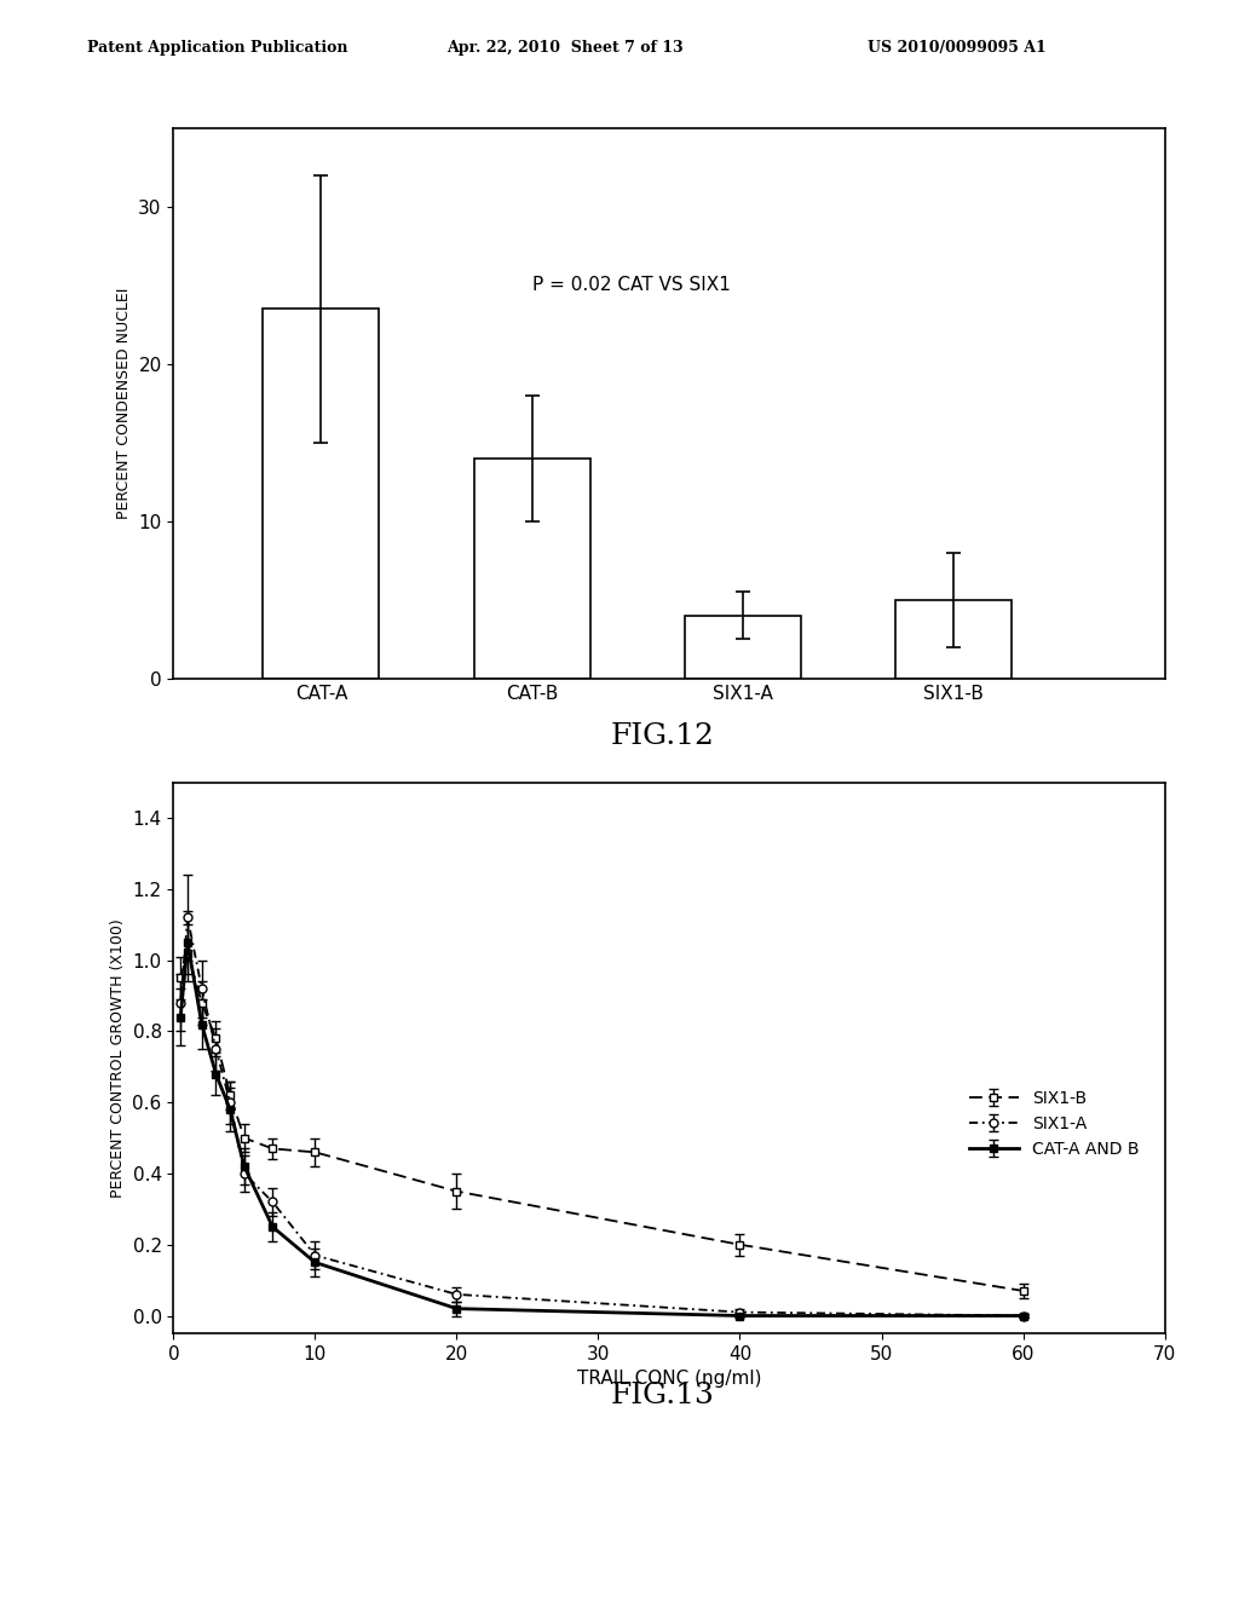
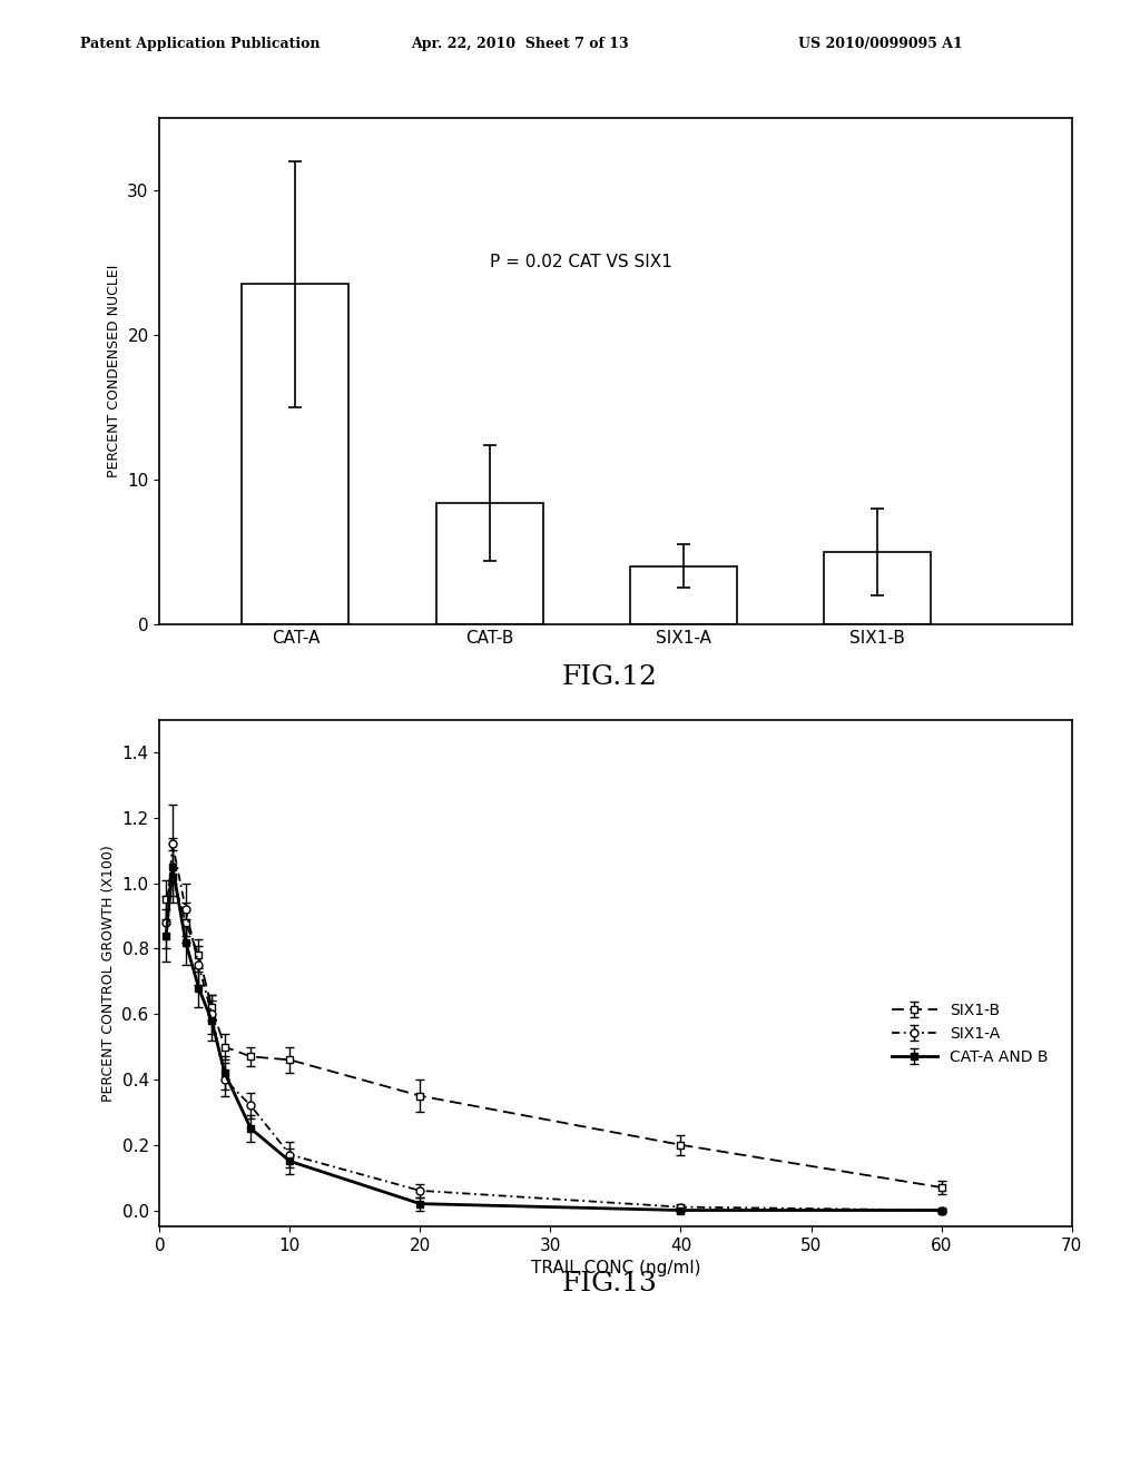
CAT-B: 14.0 -> 8.4
